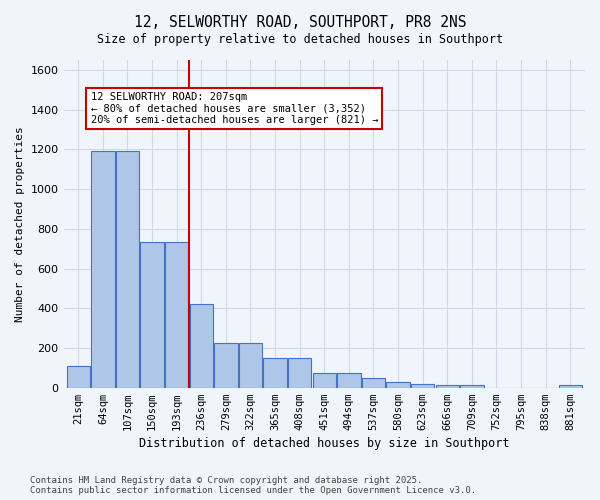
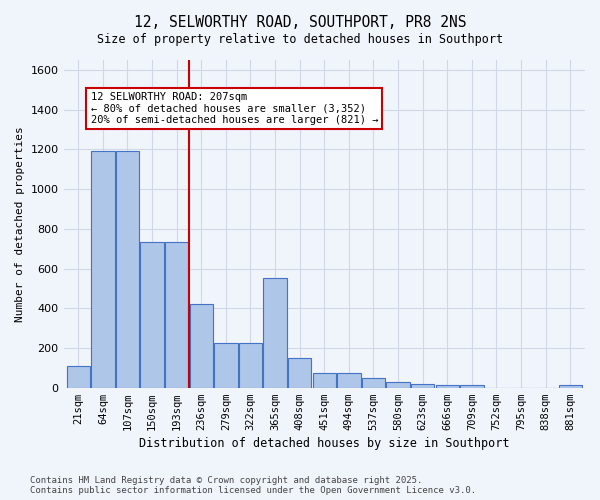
365sqm: 150 -> 550
